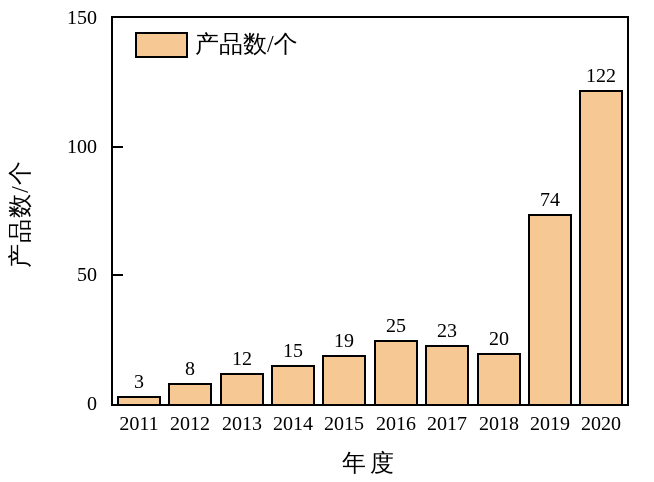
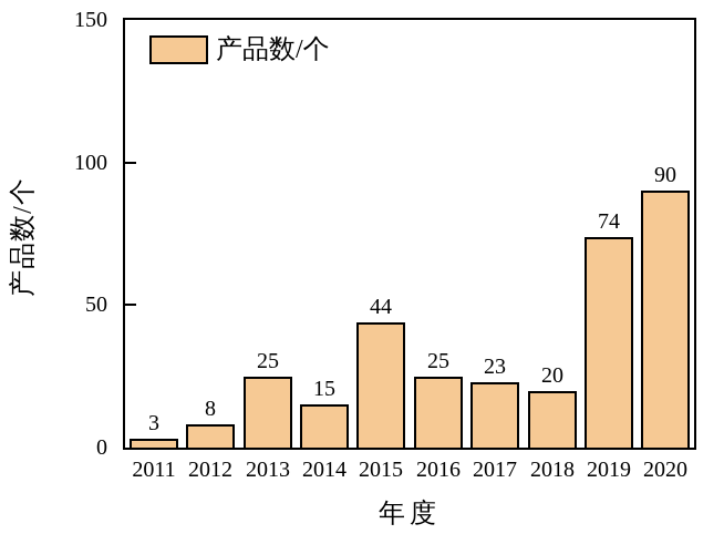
2013: 12 -> 25
2015: 19 -> 44
2020: 122 -> 90
